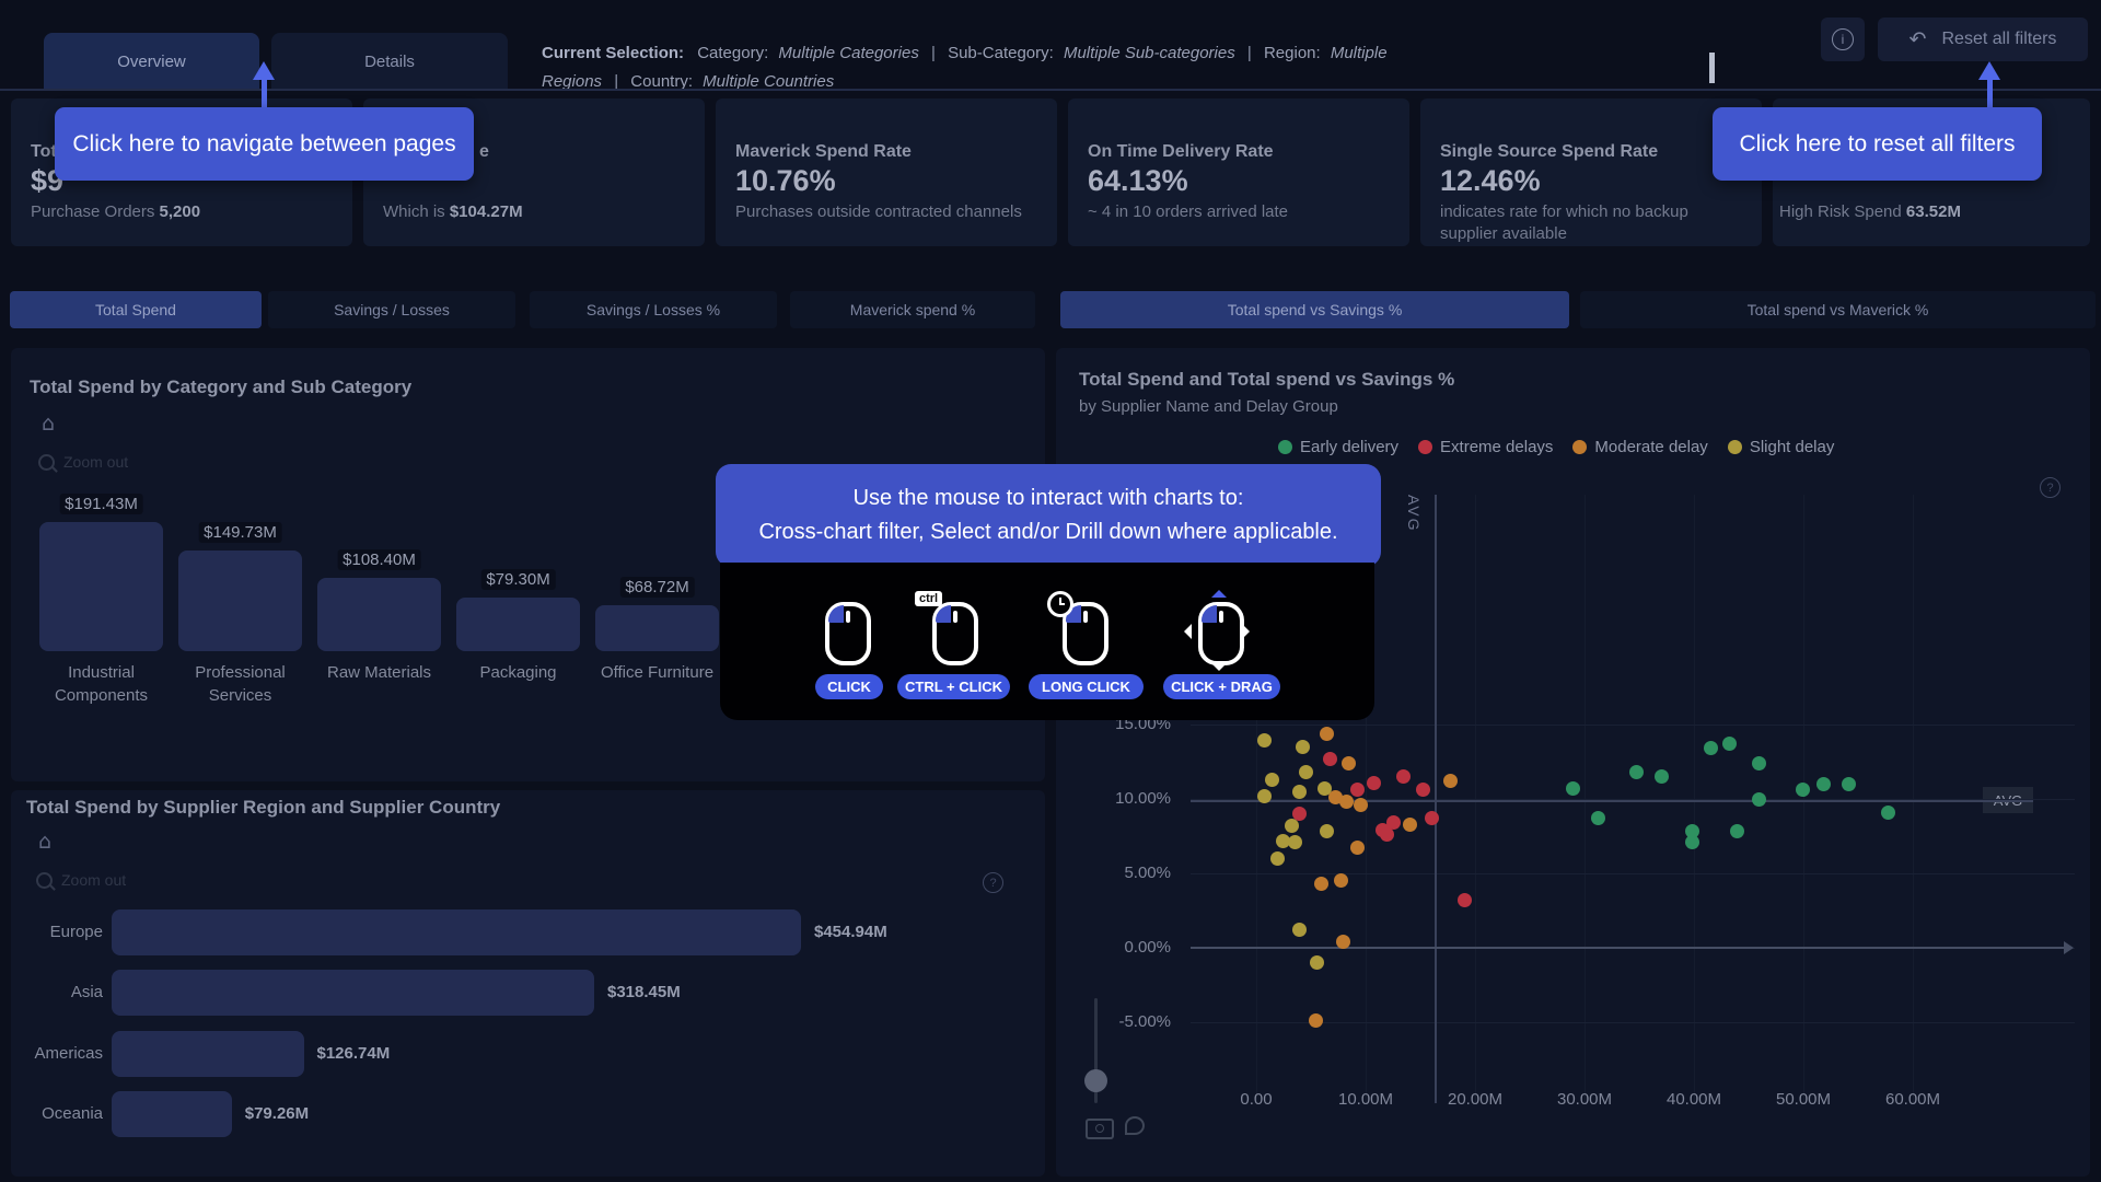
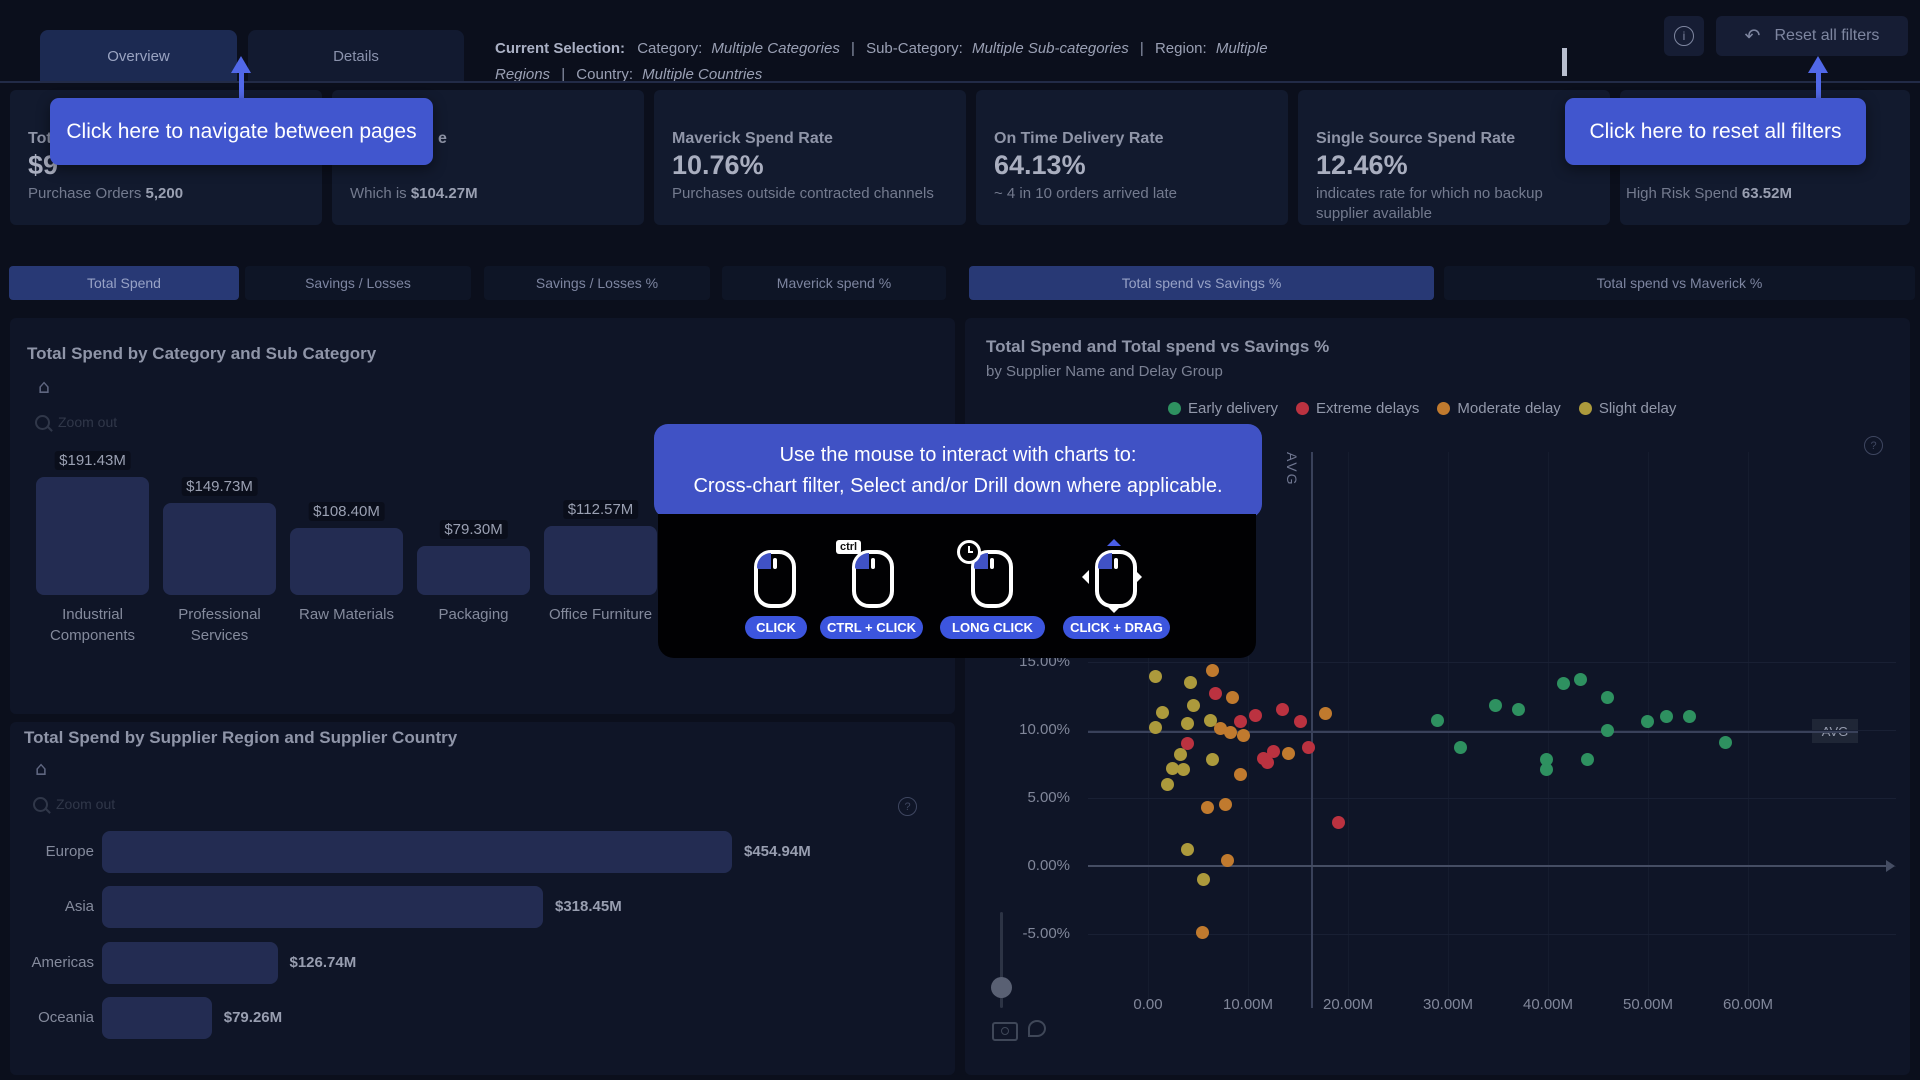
Total Spend by Category and Sub Category/Office Furniture: $68.72M -> $112.57M
